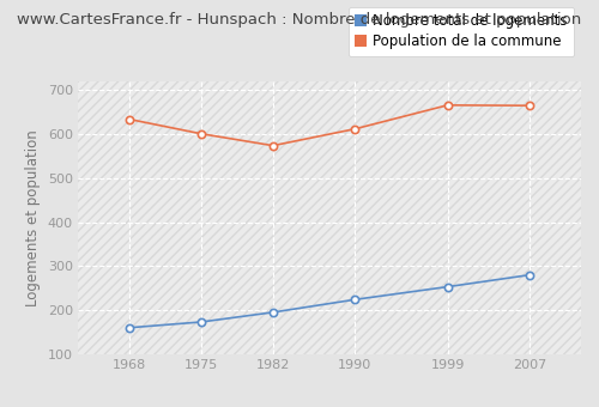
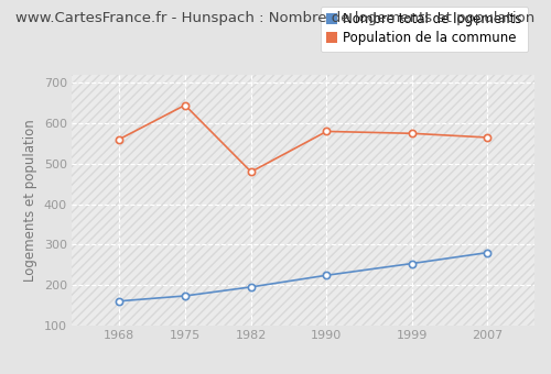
Population de la commune/1968: 634 -> 560
Population de la commune/1975: 601 -> 645
Population de la commune/1982: 574 -> 480
Population de la commune/1990: 612 -> 580
Population de la commune/1999: 666 -> 575
Population de la commune/2007: 665 -> 565
